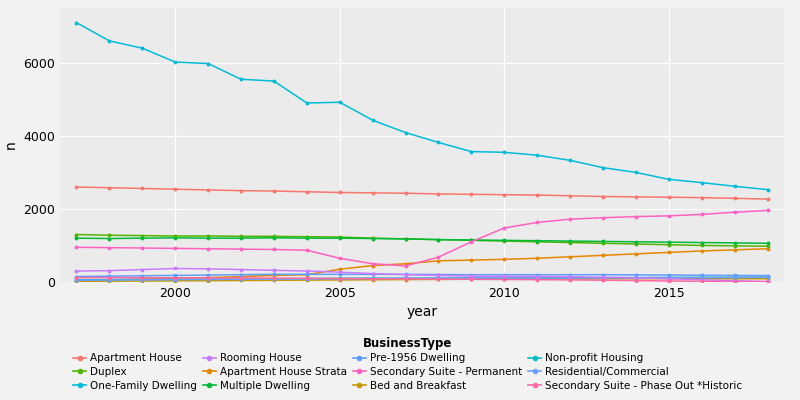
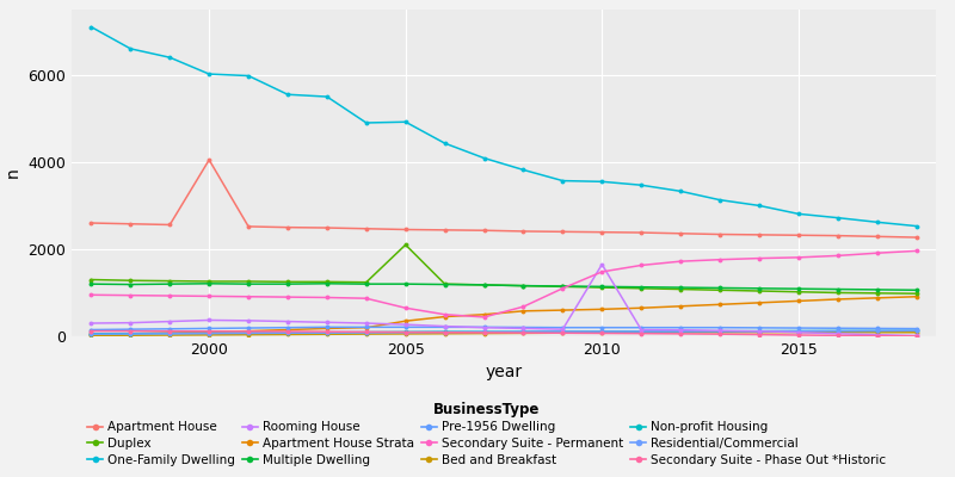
Apartment House/2000: 2540 -> 4050
Duplex/2005: 1230 -> 2100
Rooming House/2010: 160 -> 1650
